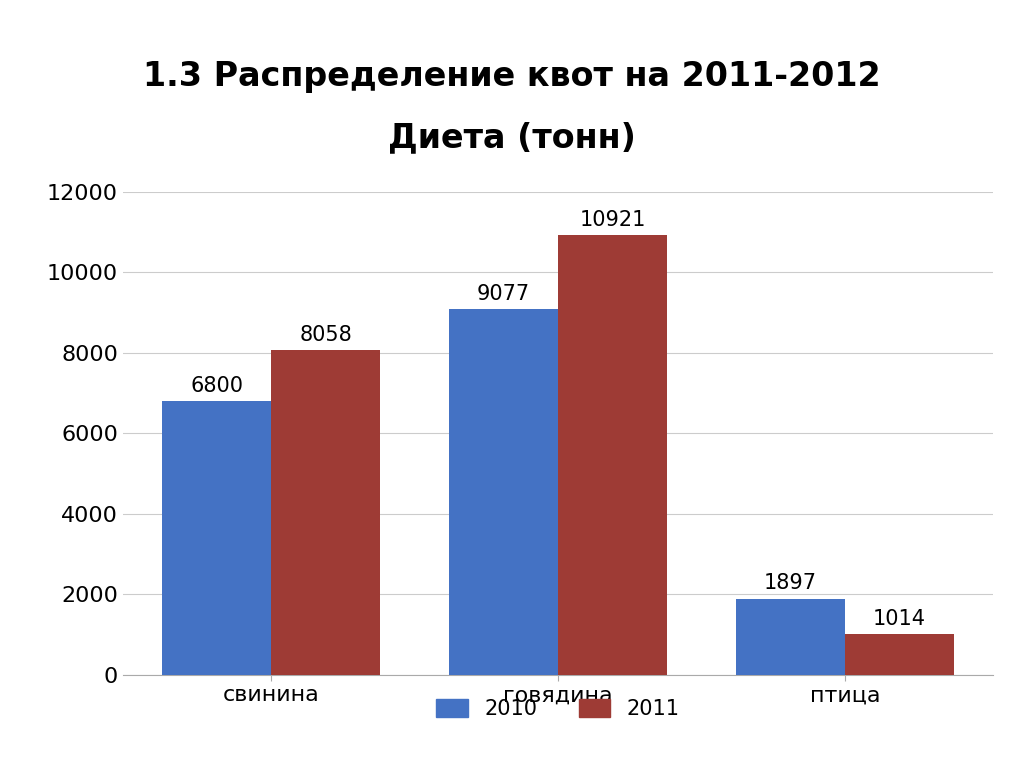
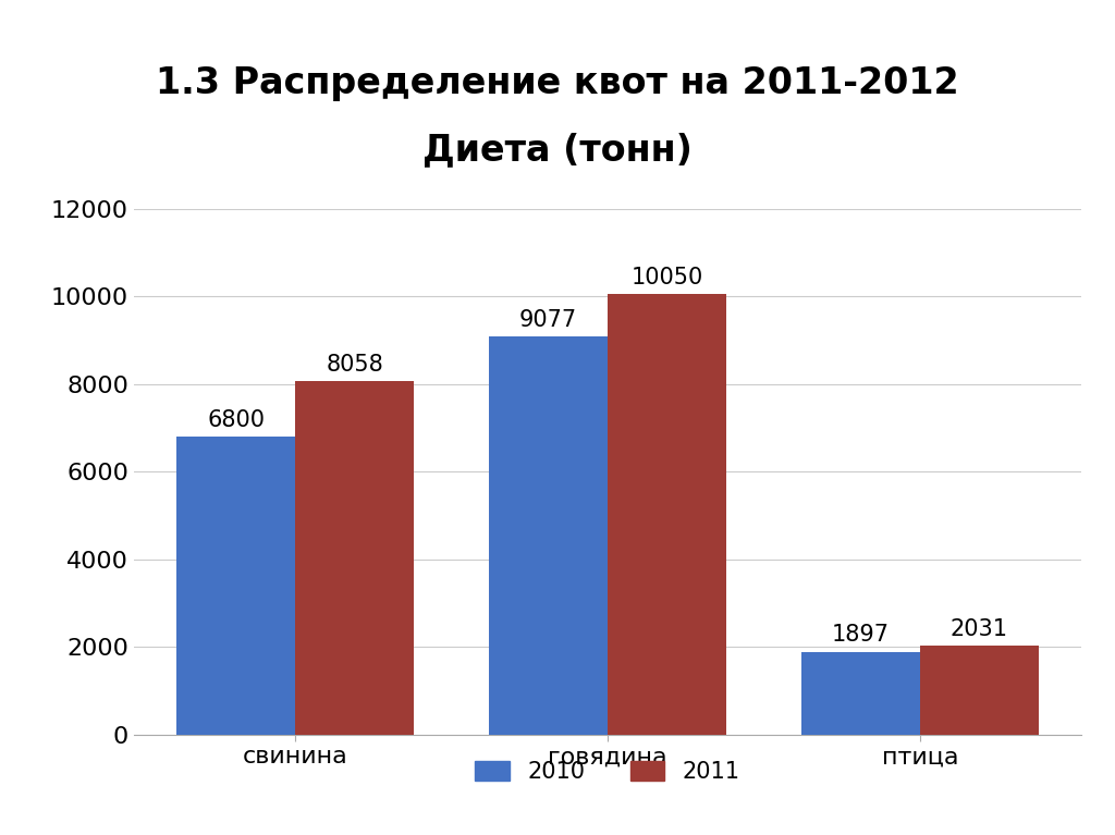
2011/говядина: 10921 -> 10050
2011/птица: 1014 -> 2031
